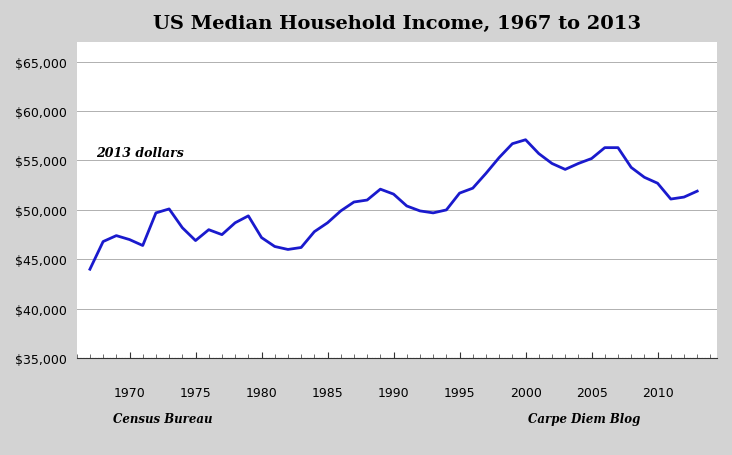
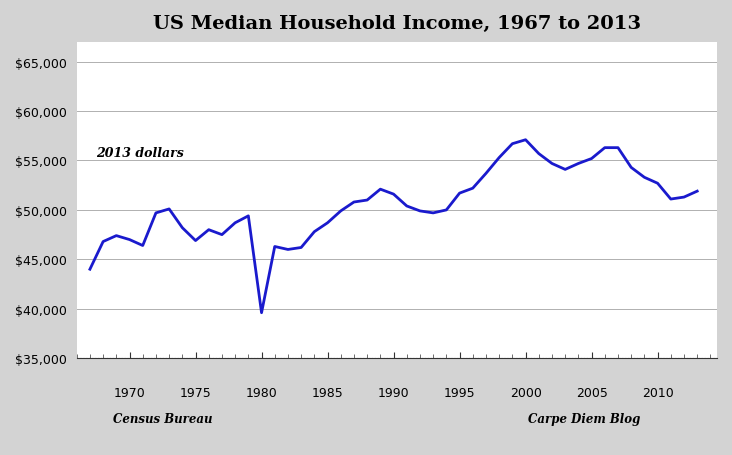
1980: $47,200 -> $39,600
